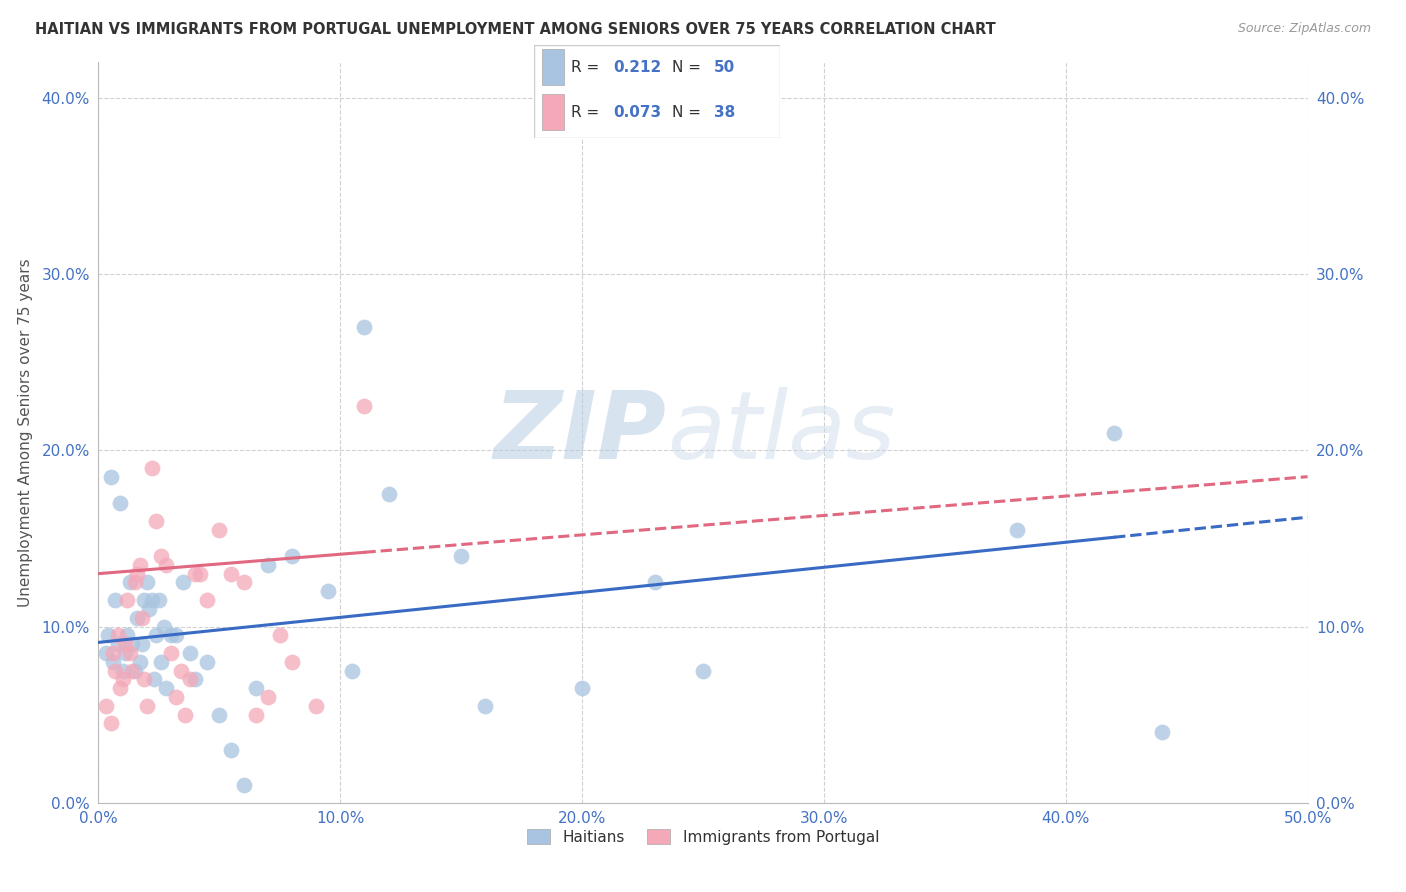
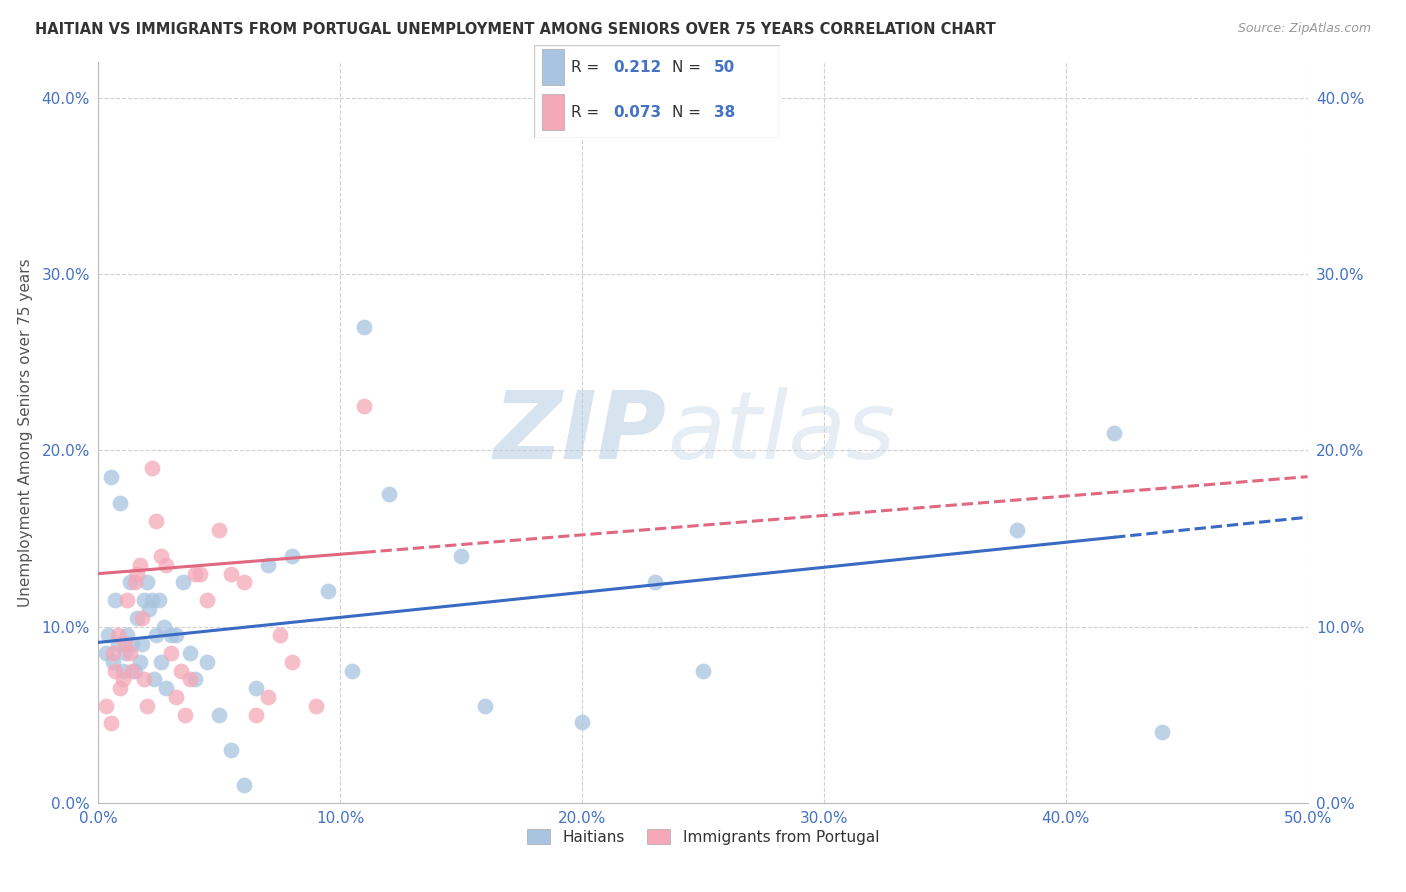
Haitians/20.0%: 6.5% -> 4.6%
